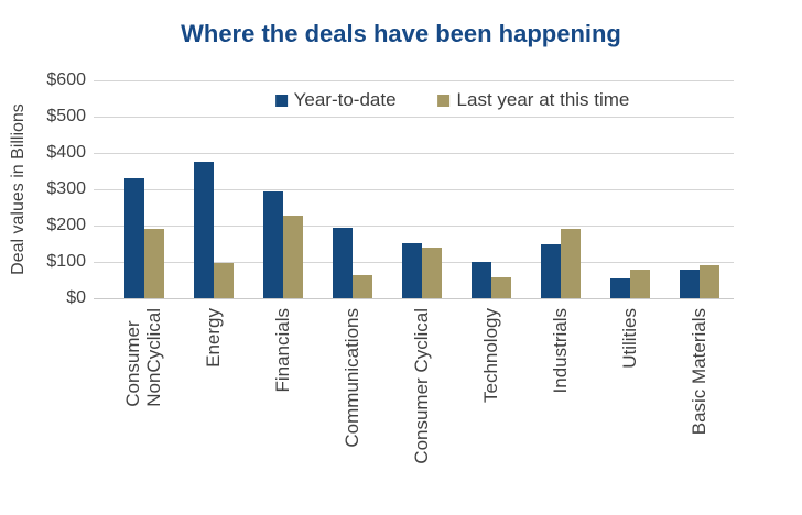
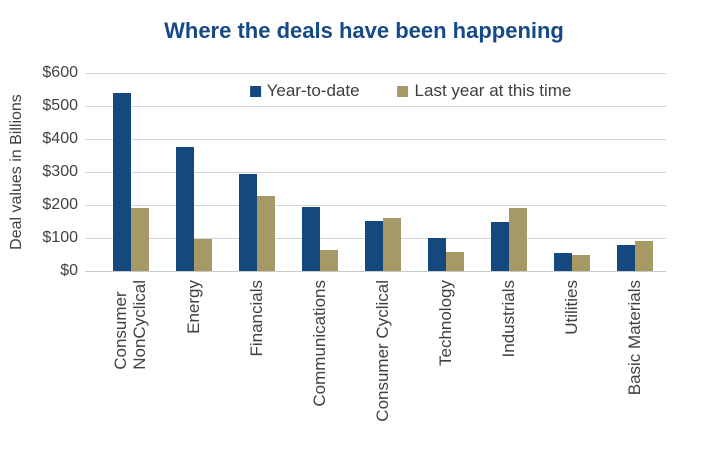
Year-to-date/Consumer NonCyclical: $330 -> $540
Last year at this time/Consumer Cyclical: $140 -> $160
Last year at this time/Utilities: $80 -> $50
